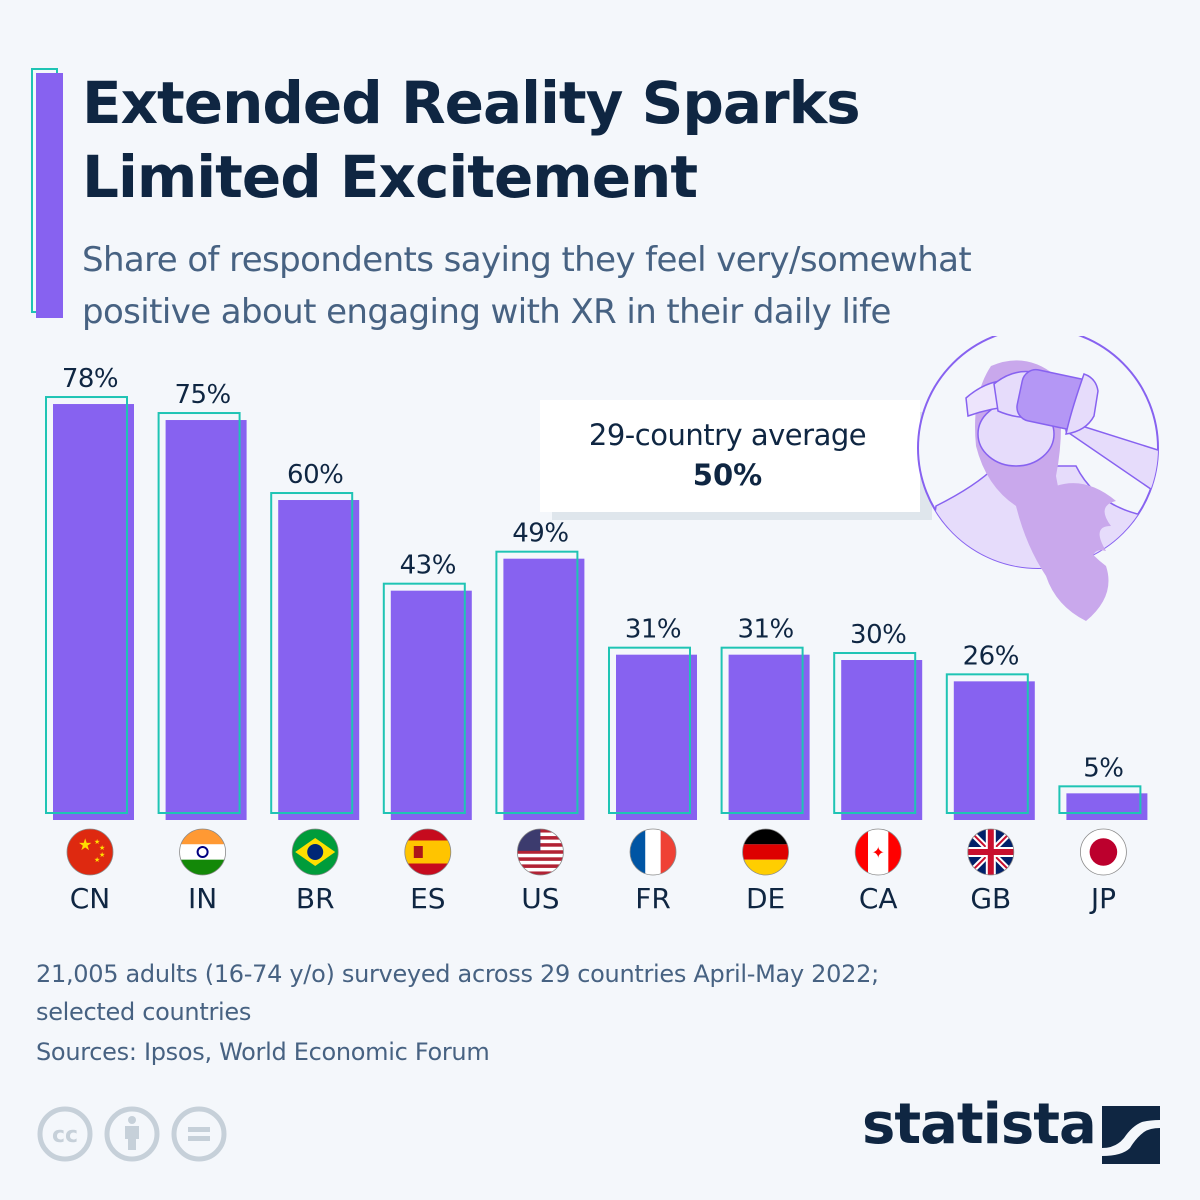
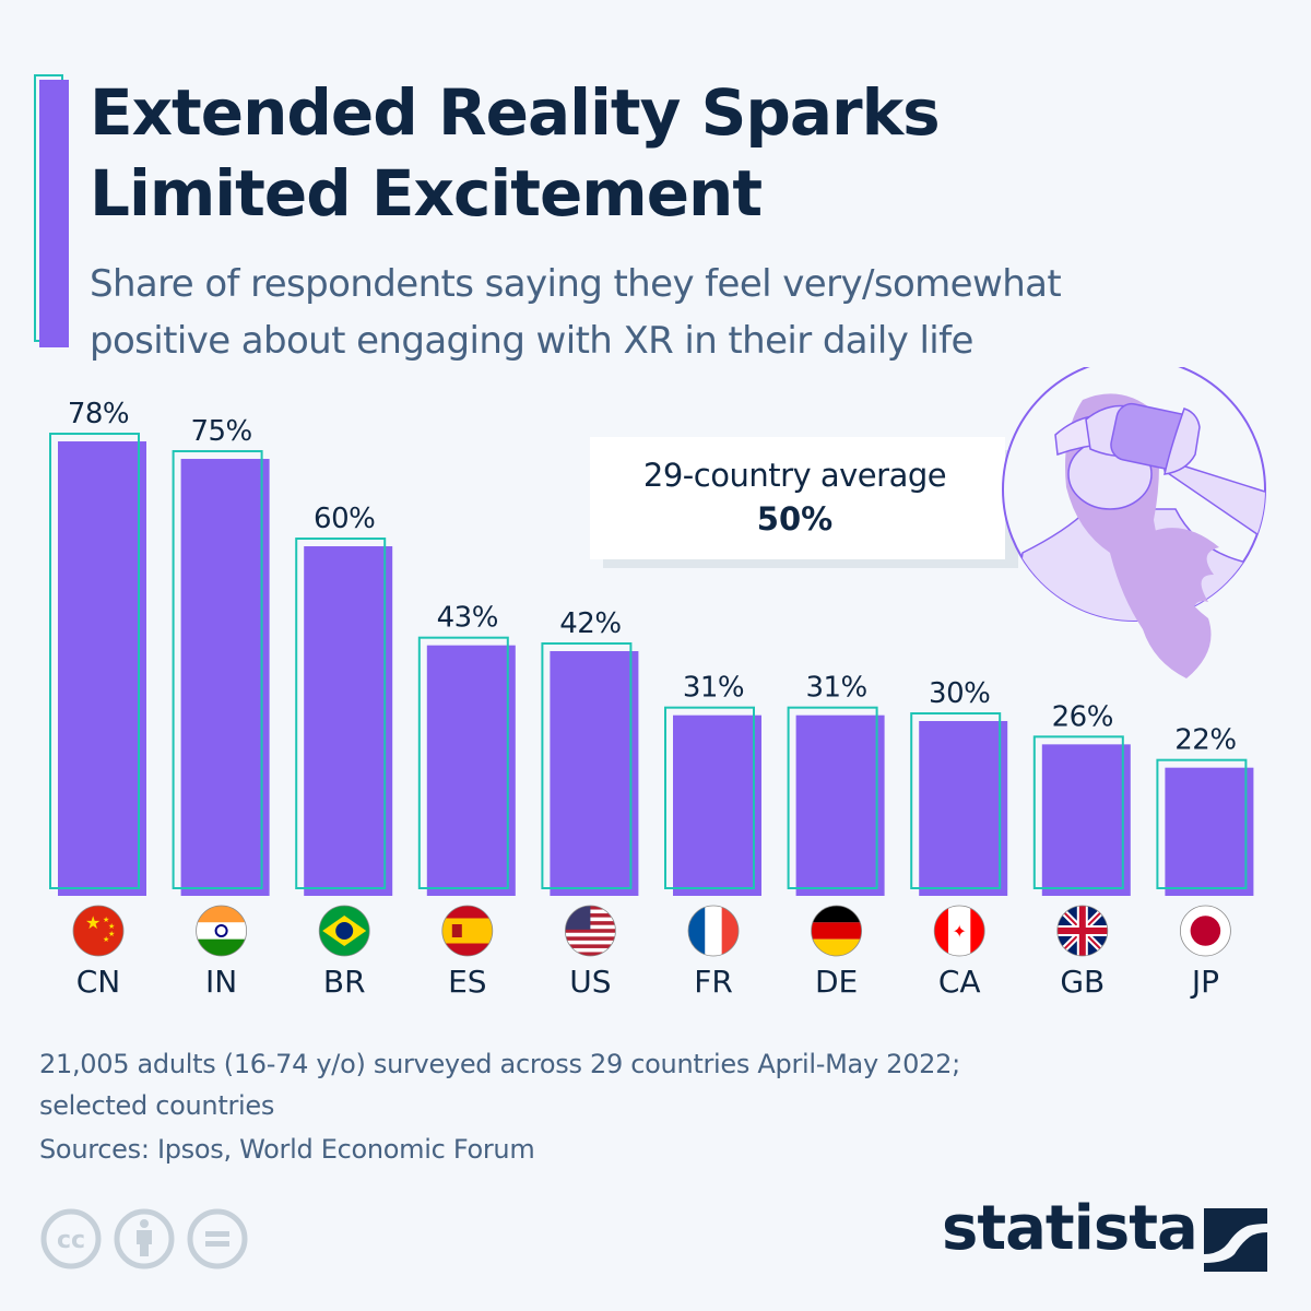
US: 49% -> 42%
JP: 5% -> 22%
